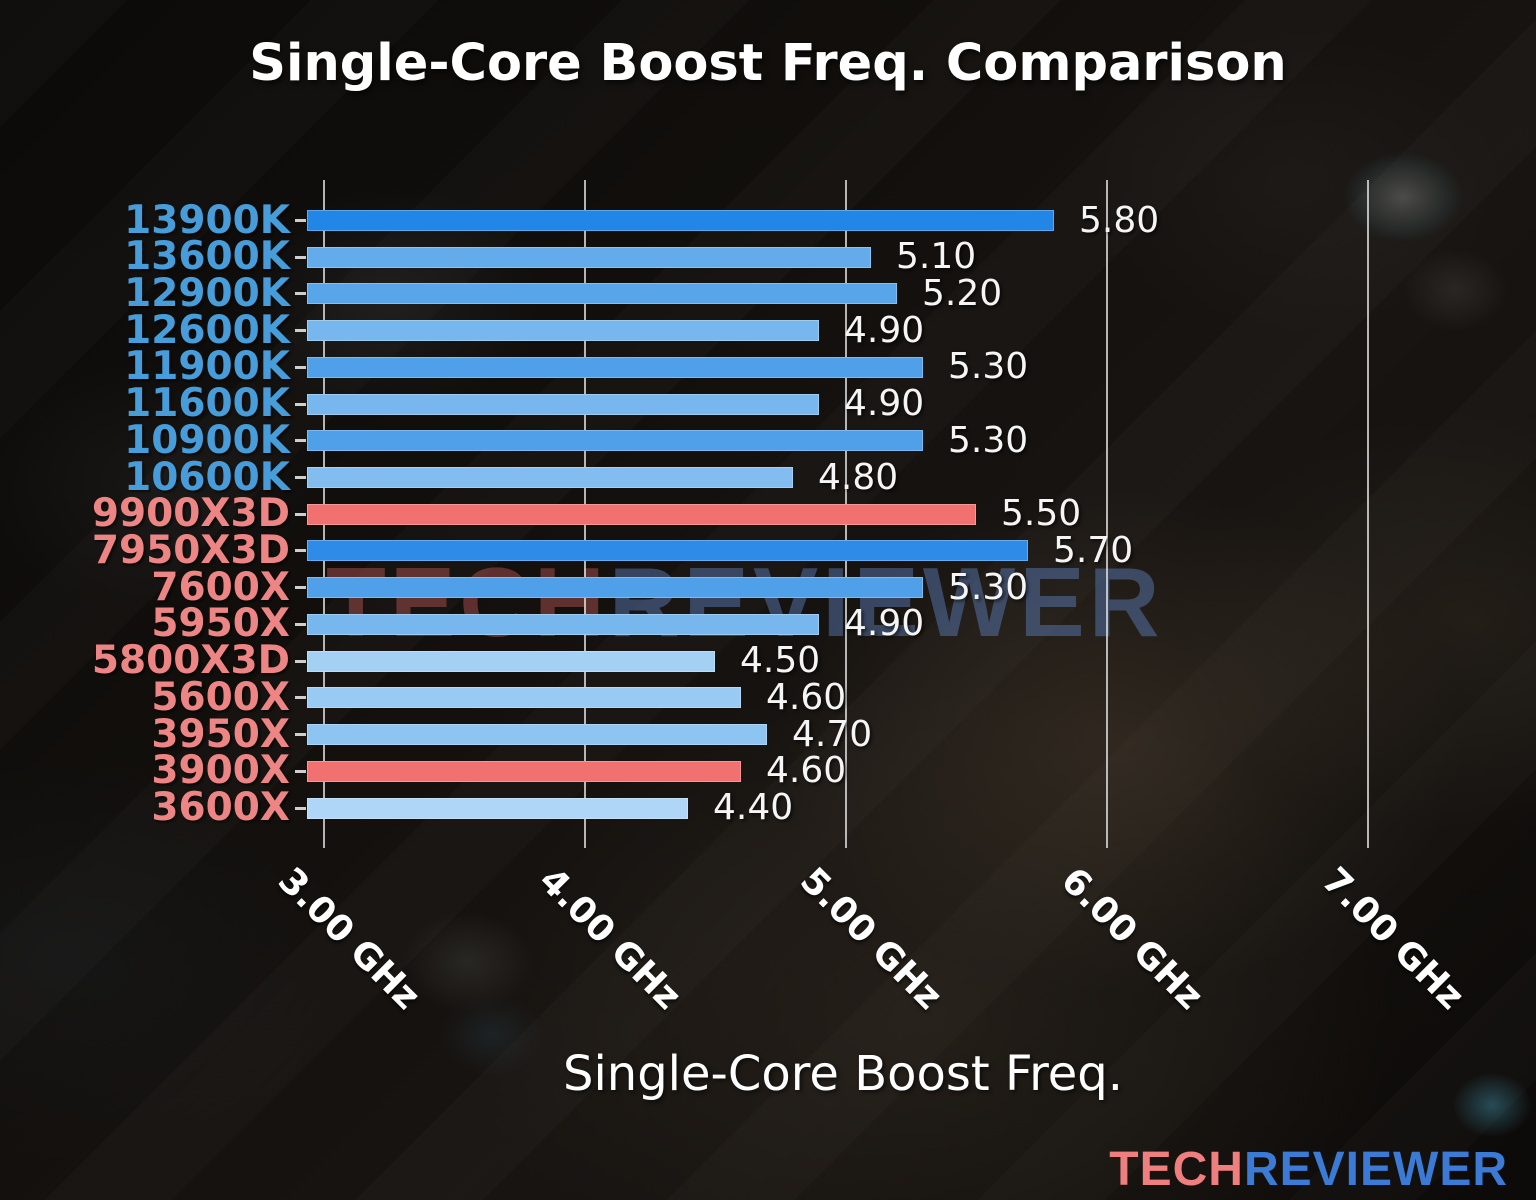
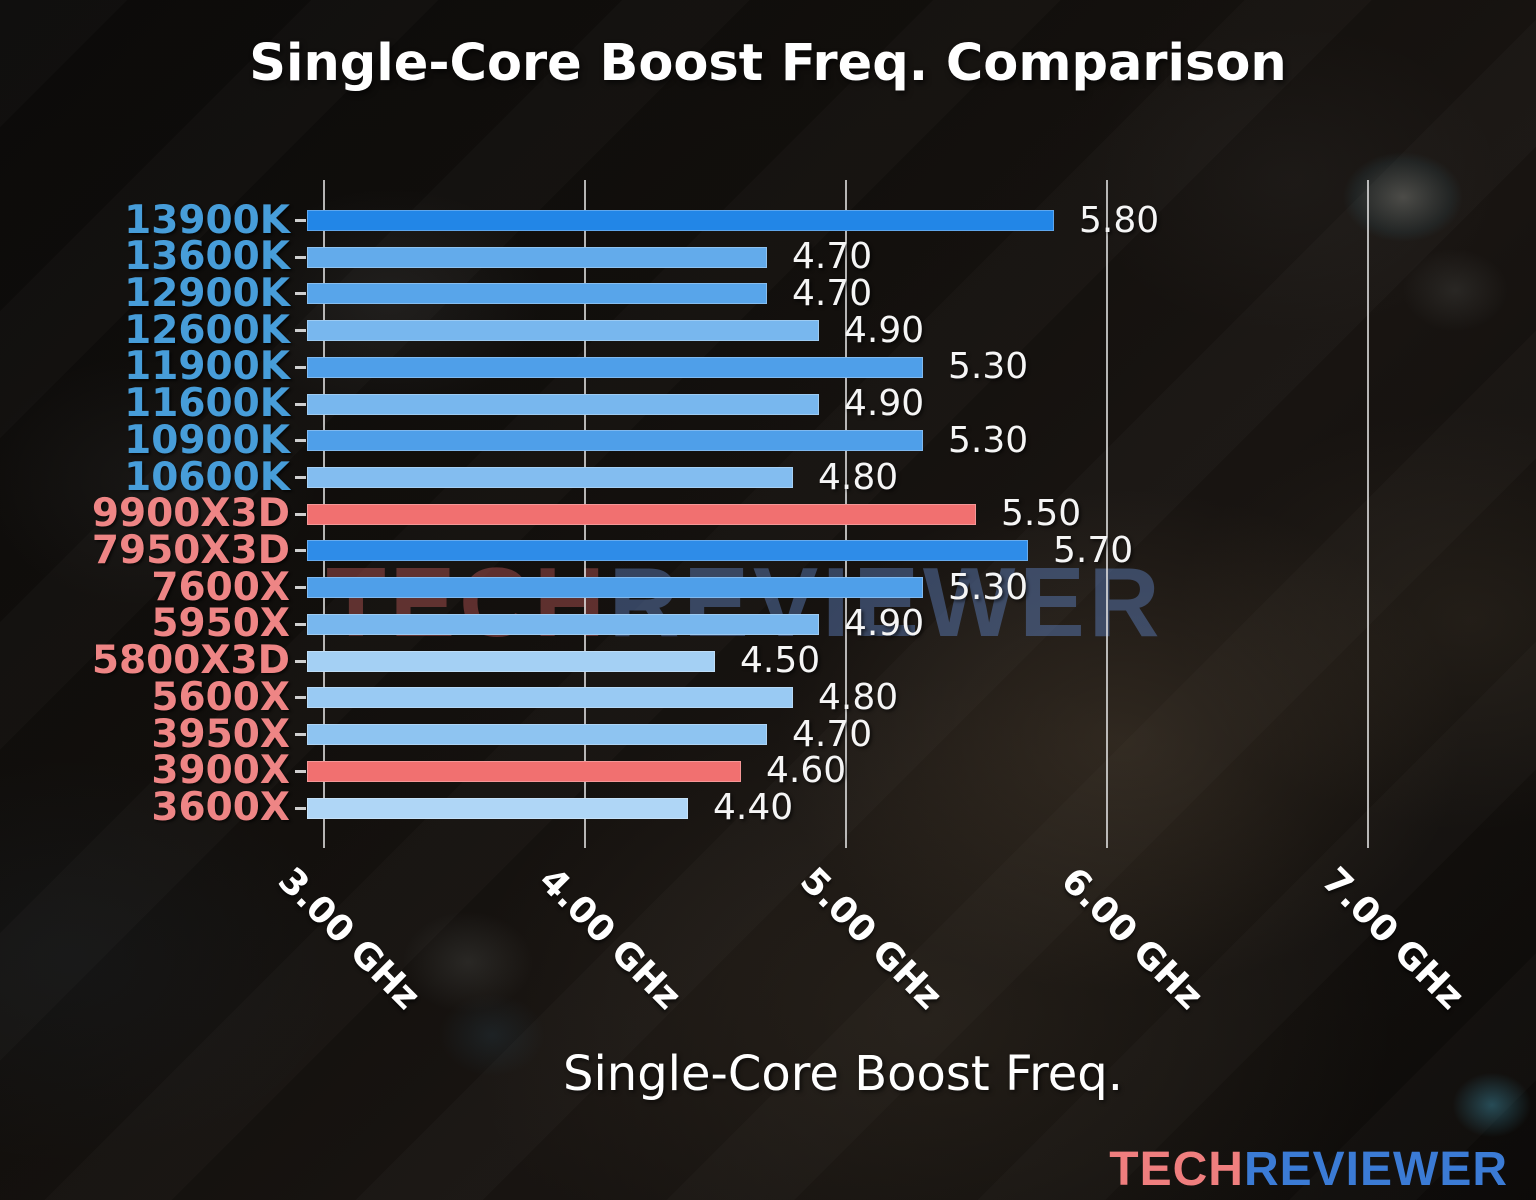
13600K: 5.10 -> 4.70
12900K: 5.20 -> 4.70
5600X: 4.60 -> 4.80
